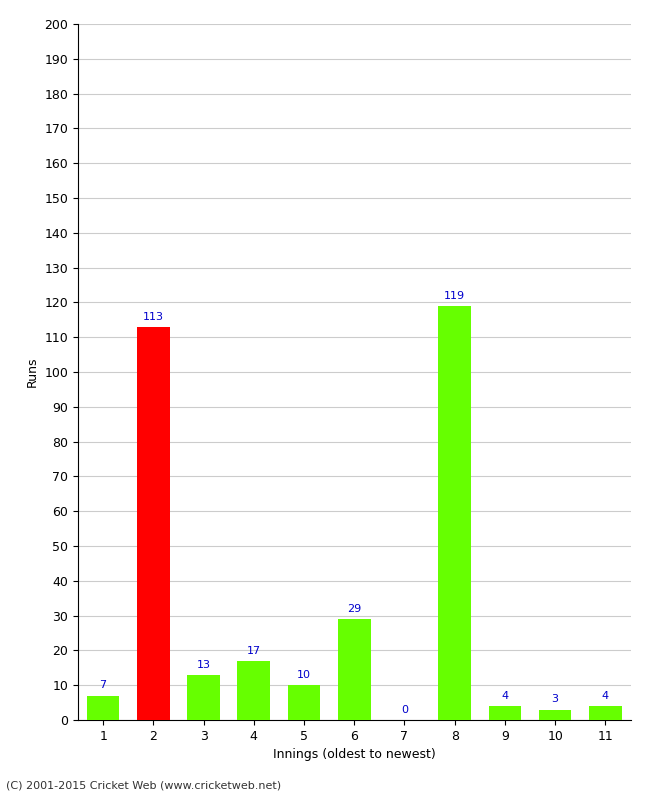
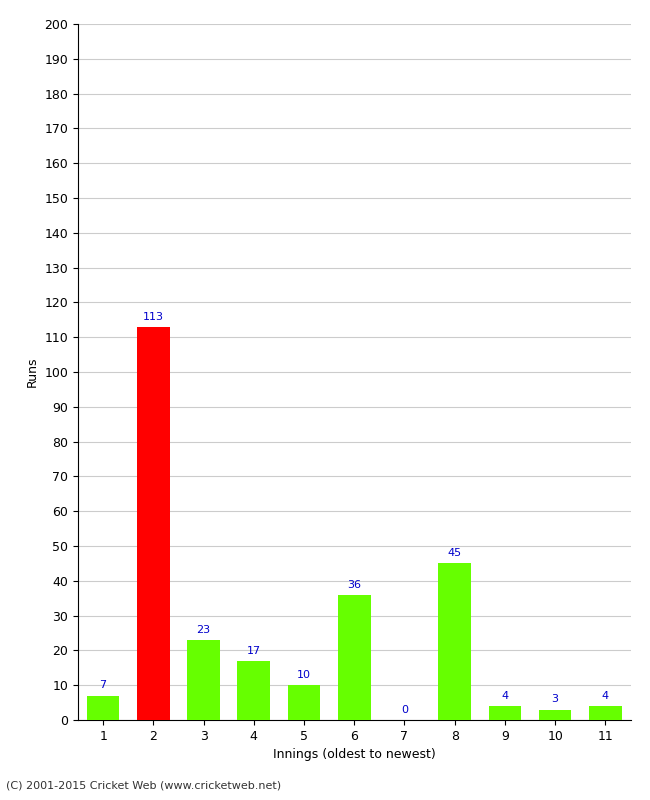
3: 13 -> 23
6: 29 -> 36
8: 119 -> 45
